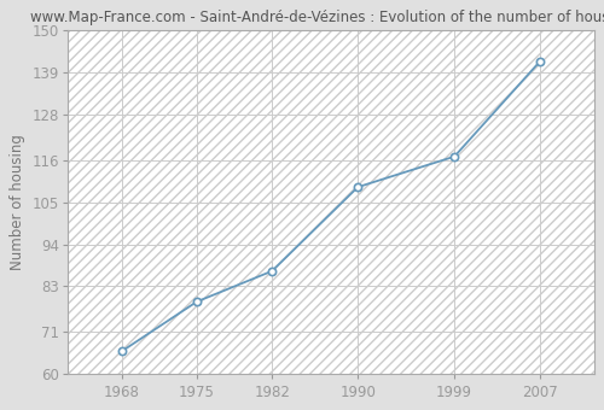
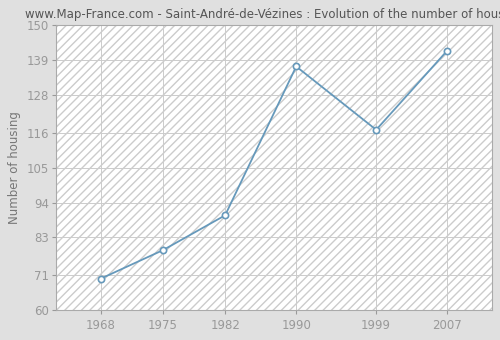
1968: 66 -> 70
1982: 87 -> 90
1990: 109 -> 137
